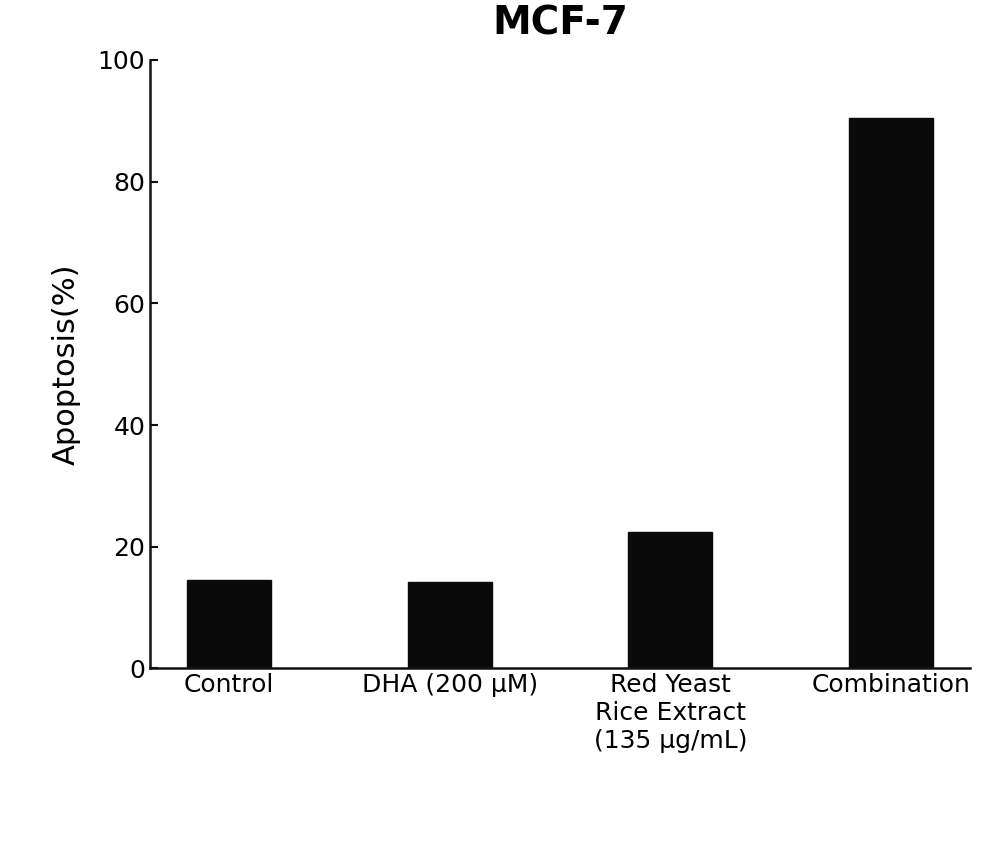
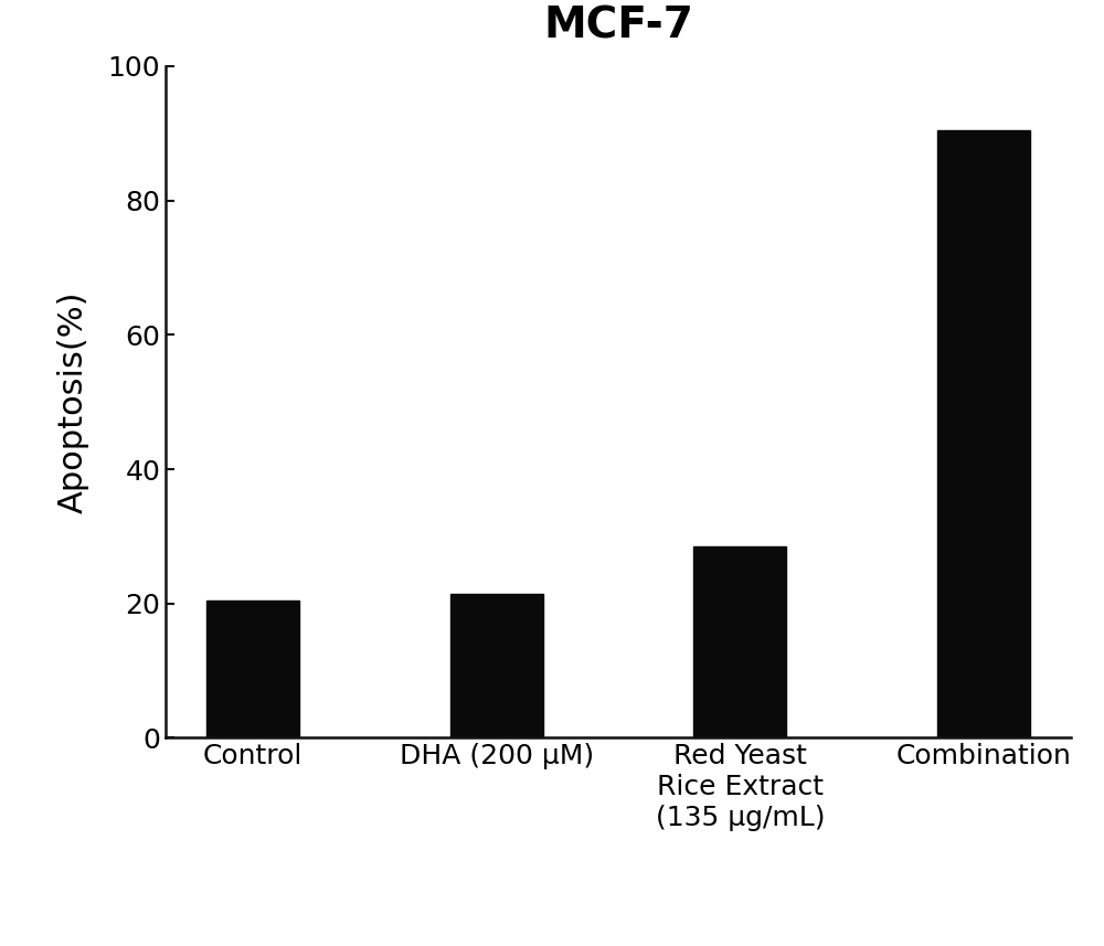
Control: 14.6 -> 20.5
DHA (200 μM): 14.2 -> 21.5
Red Yeast Rice Extract (135 μg/mL): 22.4 -> 28.5
